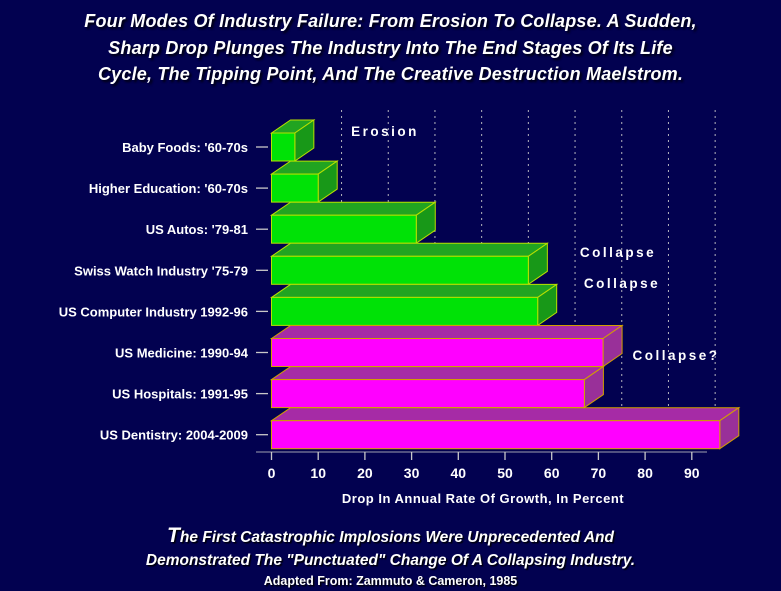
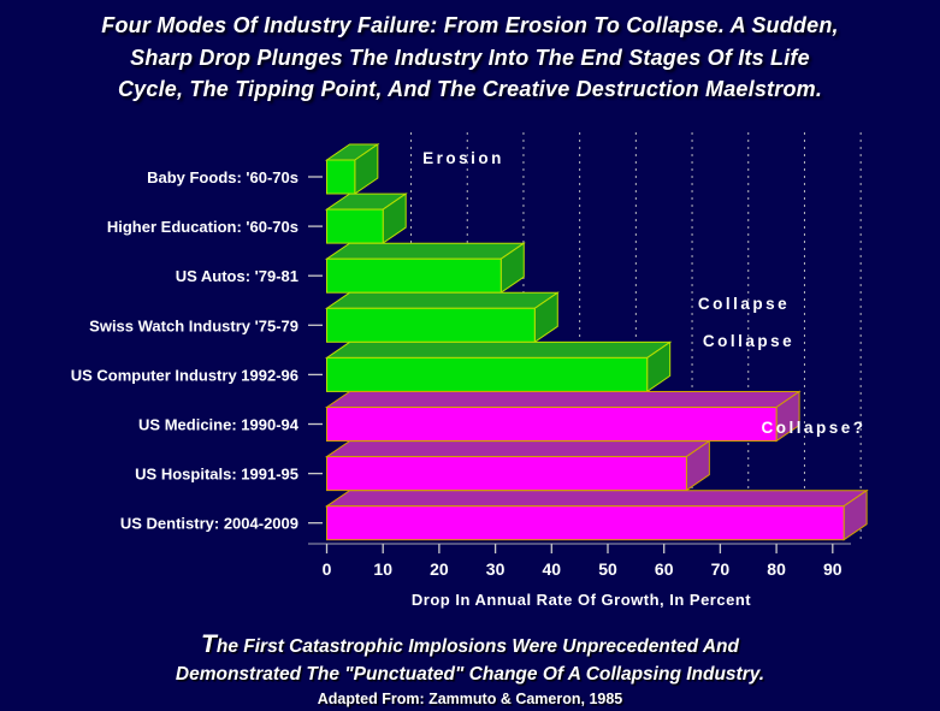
Swiss Watch Industry '75-79: 55 -> 37
US Medicine: 1990-94: 71 -> 80
US Hospitals: 1991-95: 67 -> 64
US Dentistry: 2004-2009: 96 -> 92
